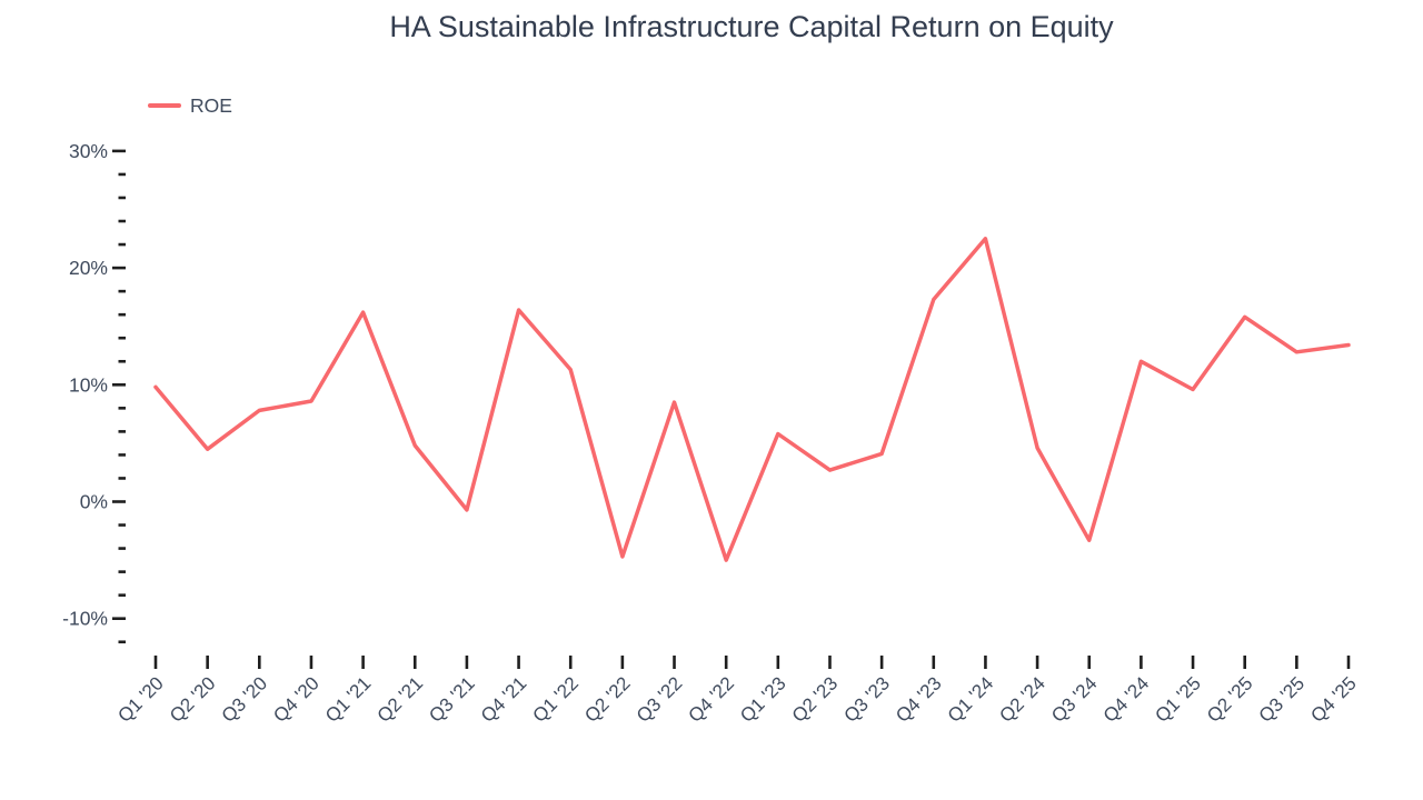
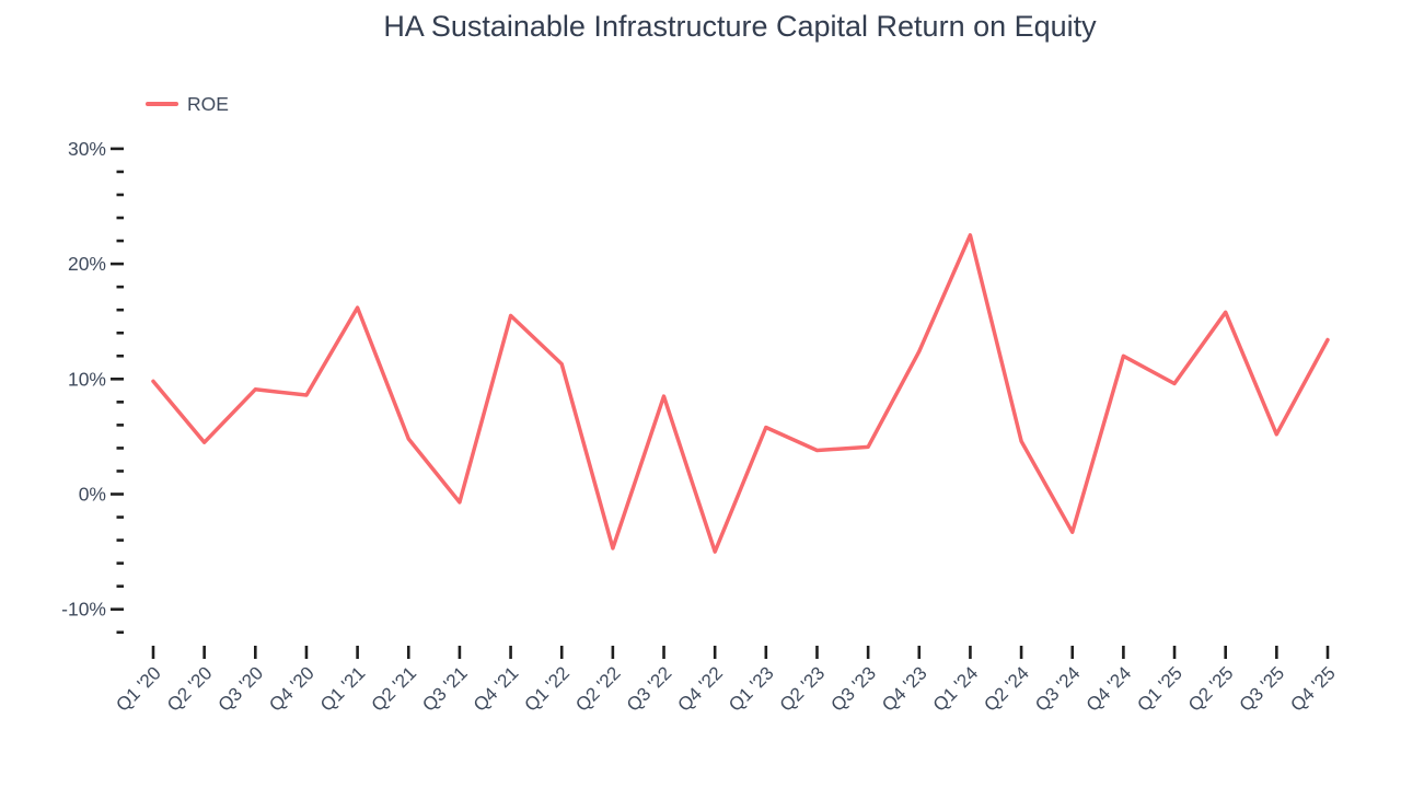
Q3 '20: 7.8% -> 9.1%
Q4 '21: 16.4% -> 15.5%
Q2 '23: 2.7% -> 3.8%
Q4 '23: 17.3% -> 12.4%
Q3 '25: 12.8% -> 5.2%
